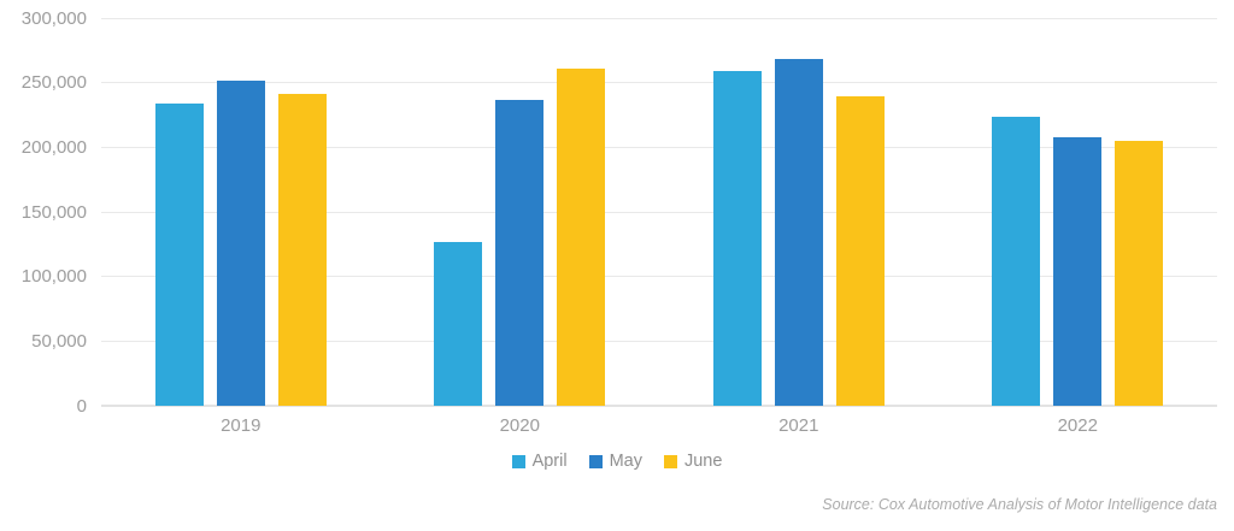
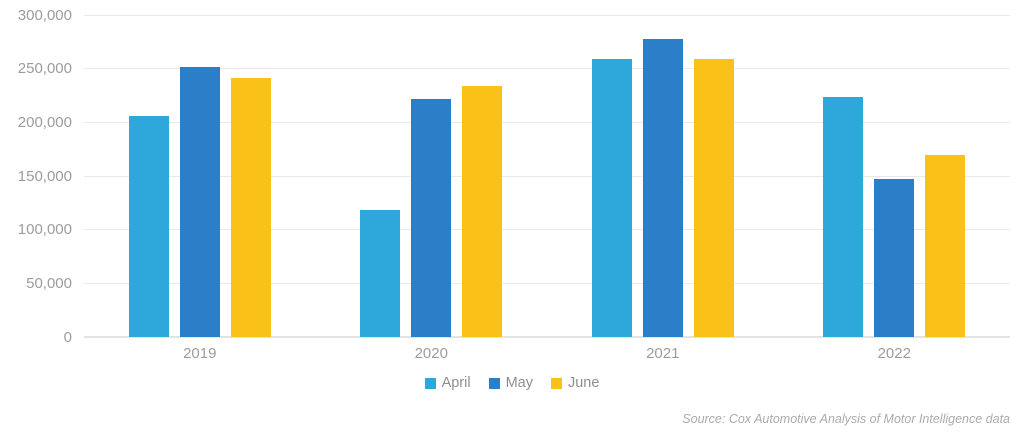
April/2019: 234000 -> 206000
April/2020: 127000 -> 118000
May/2020: 237000 -> 222000
June/2020: 261000 -> 234000
May/2021: 268000 -> 278000
June/2021: 239000 -> 259000
May/2022: 208000 -> 147000
June/2022: 205000 -> 170000
